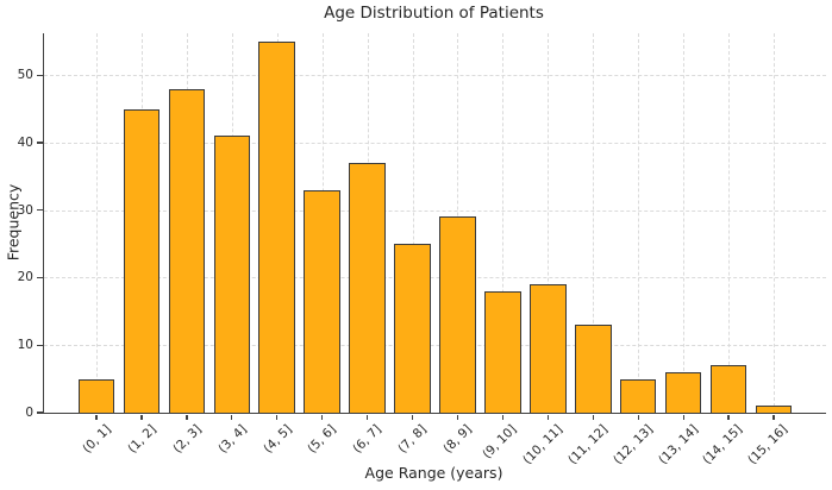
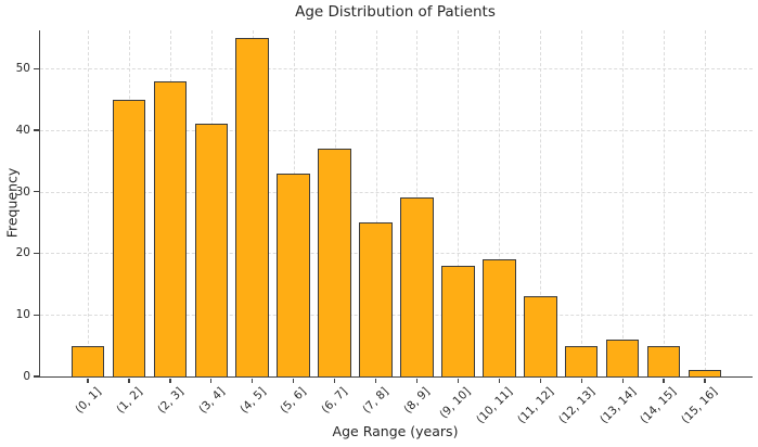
(14, 15]: 7 -> 5
